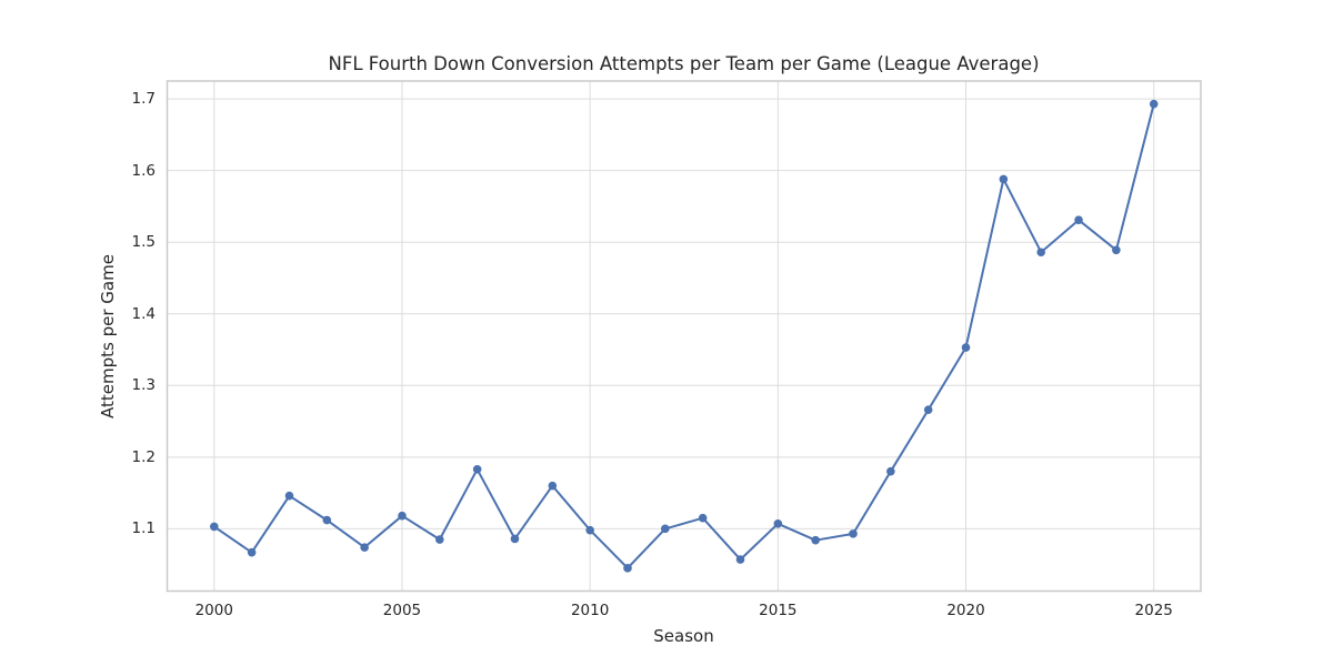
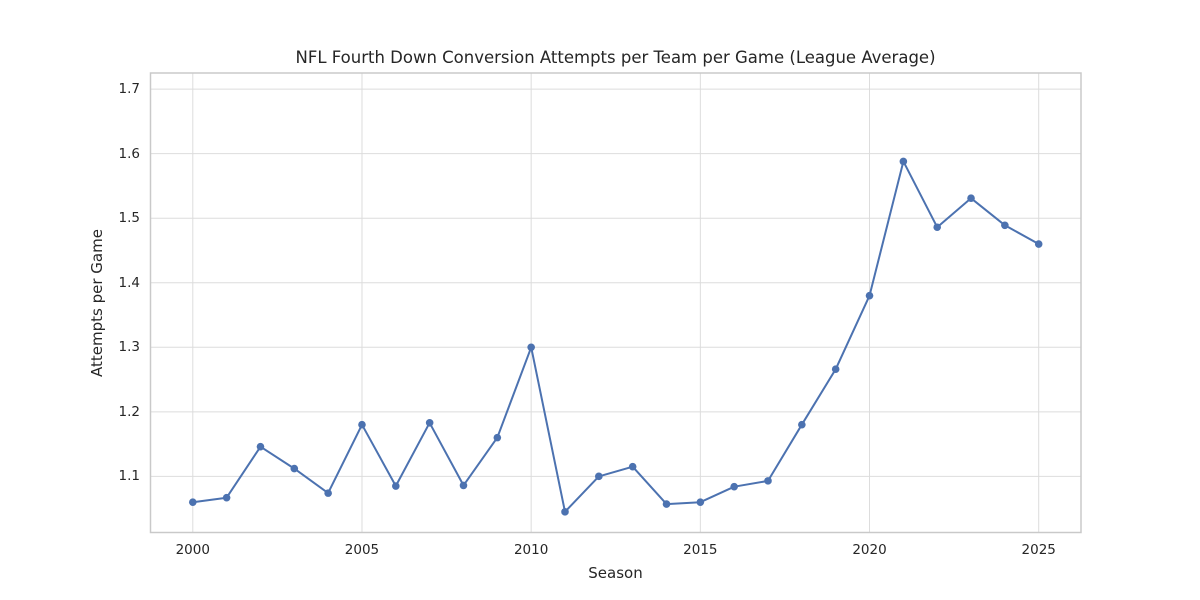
2000: 1.10 -> 1.06
2005: 1.12 -> 1.18
2010: 1.10 -> 1.30
2015: 1.11 -> 1.06
2020: 1.35 -> 1.38
2025: 1.69 -> 1.46
